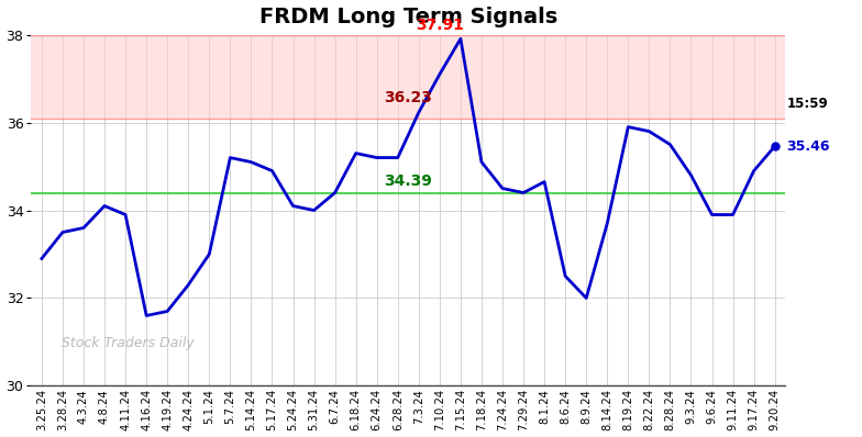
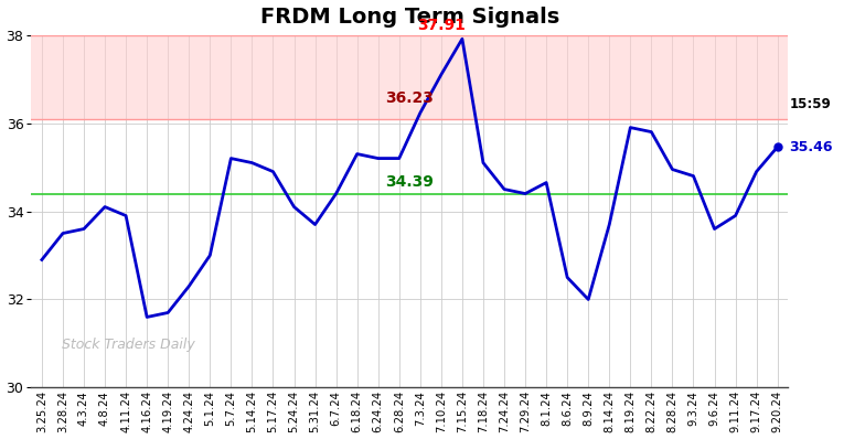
5.31.24: 34.00 -> 33.70
8.28.24: 35.50 -> 34.95
9.6.24: 33.90 -> 33.60
